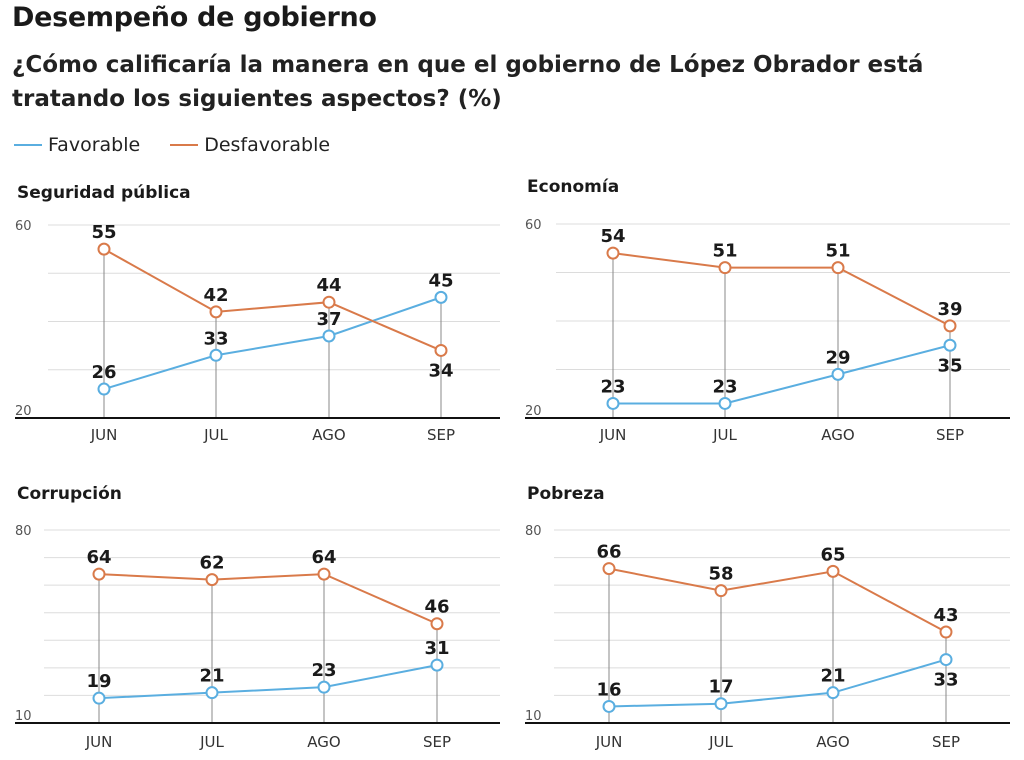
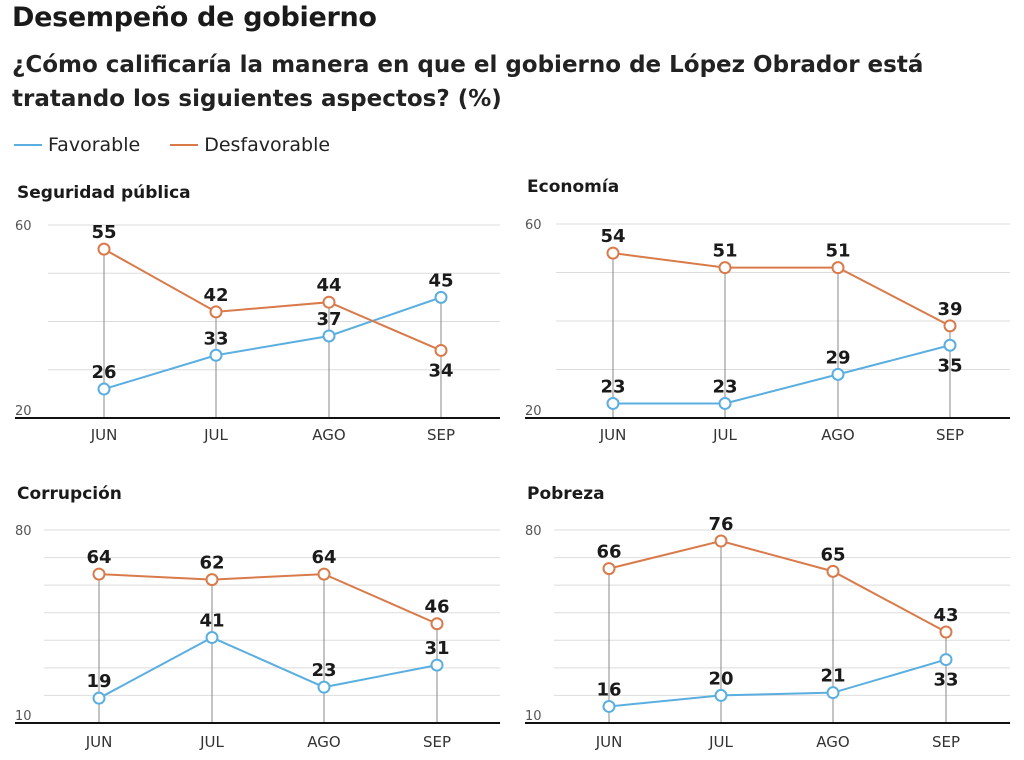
Corrupción/Favorable/JUL: 21 -> 41
Pobreza/Favorable/JUL: 17 -> 20
Pobreza/Desfavorable/JUL: 58 -> 76
